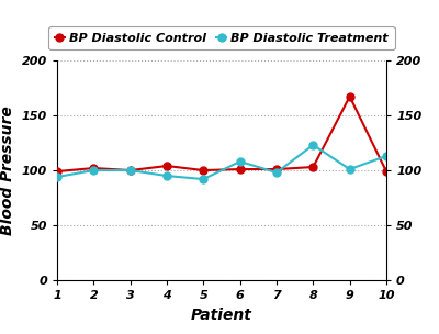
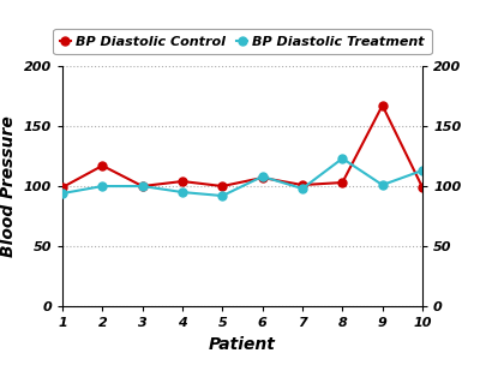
BP Diastolic Control/2: 102 -> 117
BP Diastolic Control/6: 101 -> 107
